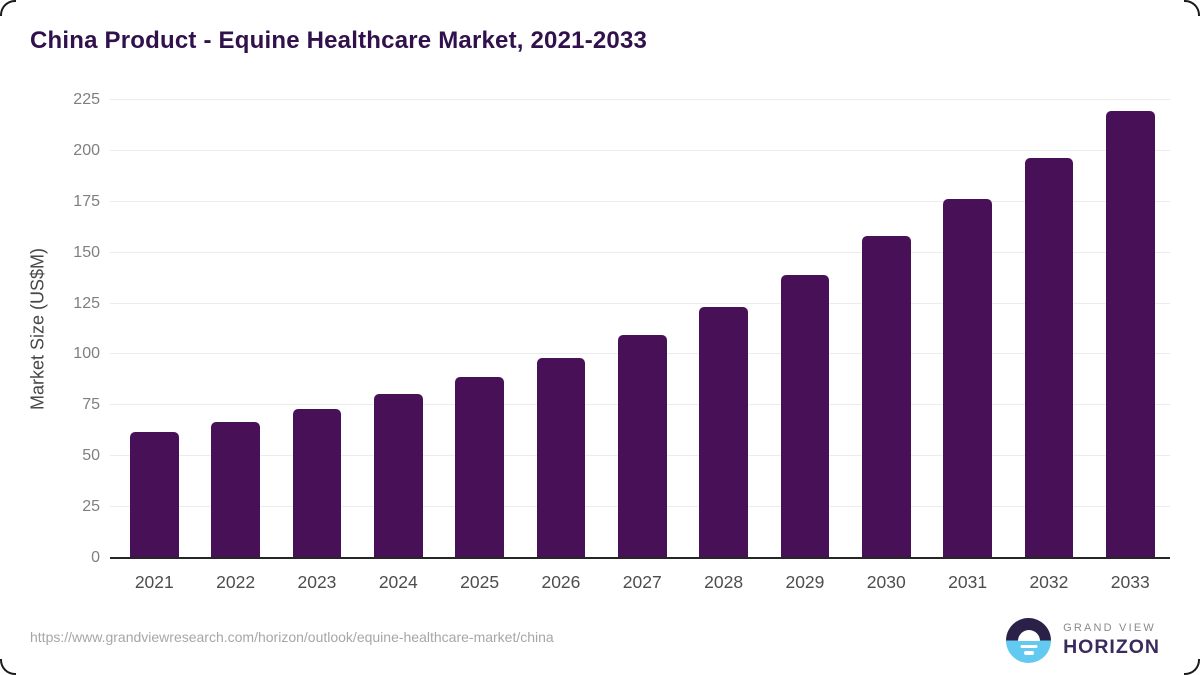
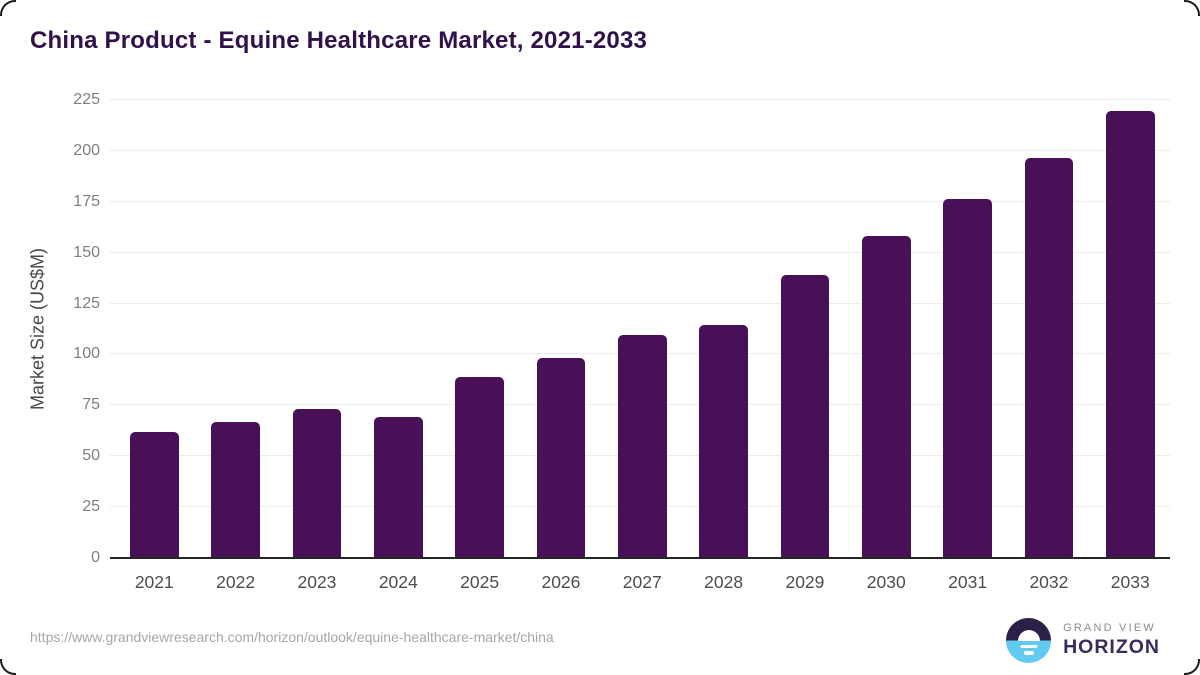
2024: 80 -> 69
2028: 123 -> 114
